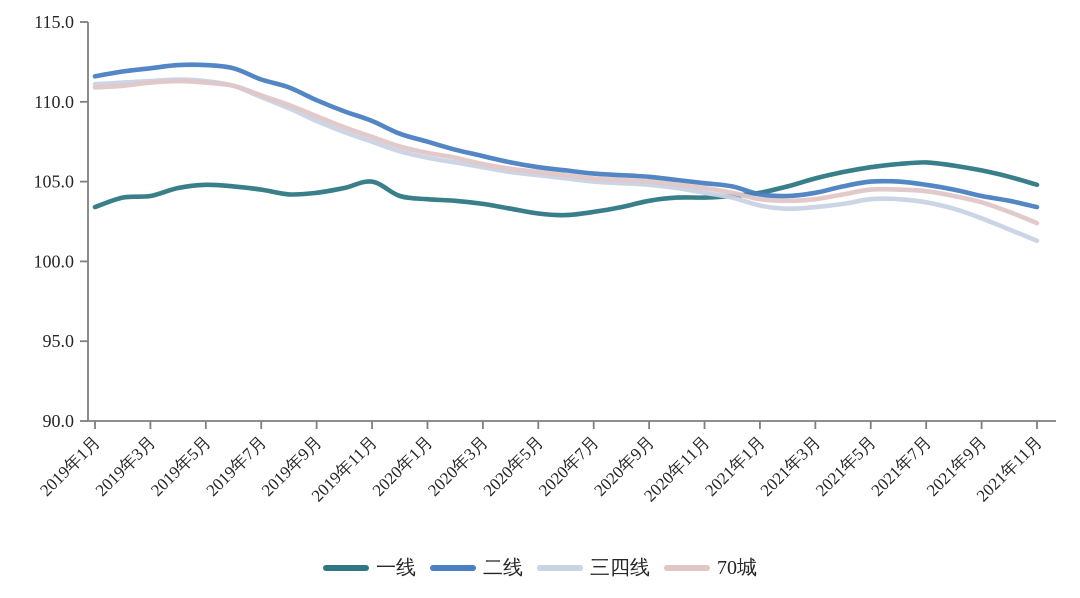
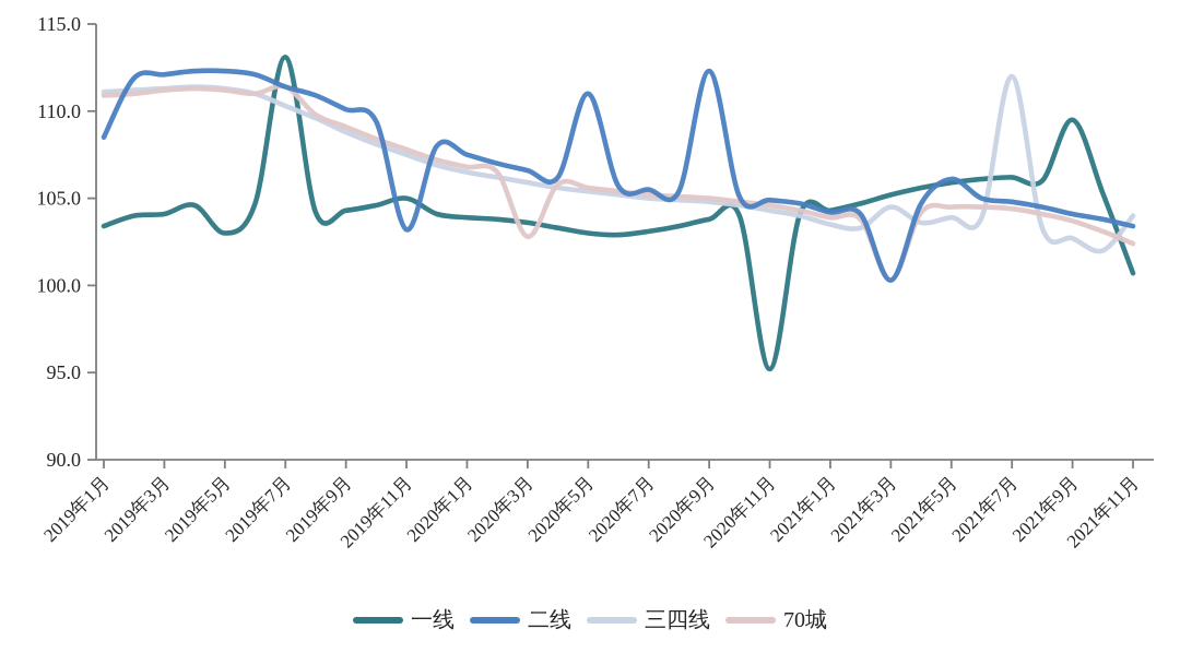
二线/2019年1月: 111.6 -> 108.5
一线/2019年5月: 104.8 -> 103.0
一线/2019年7月: 104.5 -> 113.1
70城/2019年7月: 110.4 -> 111.4
二线/2019年11月: 108.8 -> 103.2
70城/2020年3月: 106.1 -> 102.8
二线/2020年5月: 105.9 -> 111.0
二线/2020年9月: 105.3 -> 112.3
一线/2020年11月: 104.0 -> 95.2
二线/2021年3月: 104.3 -> 100.3
三四线/2021年3月: 103.4 -> 104.5
70城/2021年3月: 103.9 -> 100.3
二线/2021年5月: 105.0 -> 106.1
三四线/2021年7月: 103.7 -> 112.0
一线/2021年9月: 105.7 -> 109.5
一线/2021年11月: 104.8 -> 100.7
三四线/2021年11月: 101.3 -> 104.0
